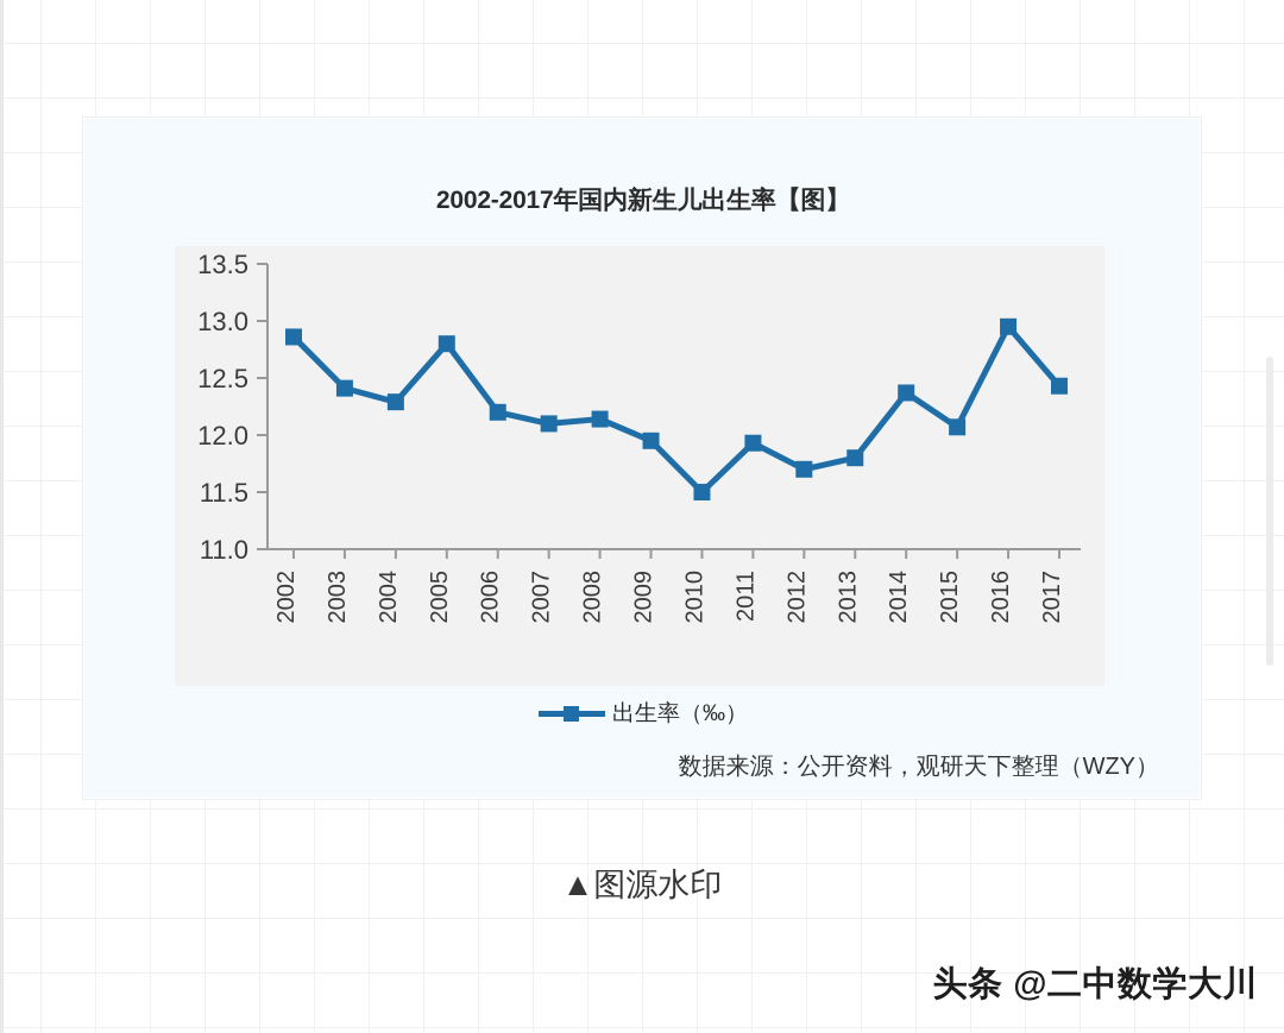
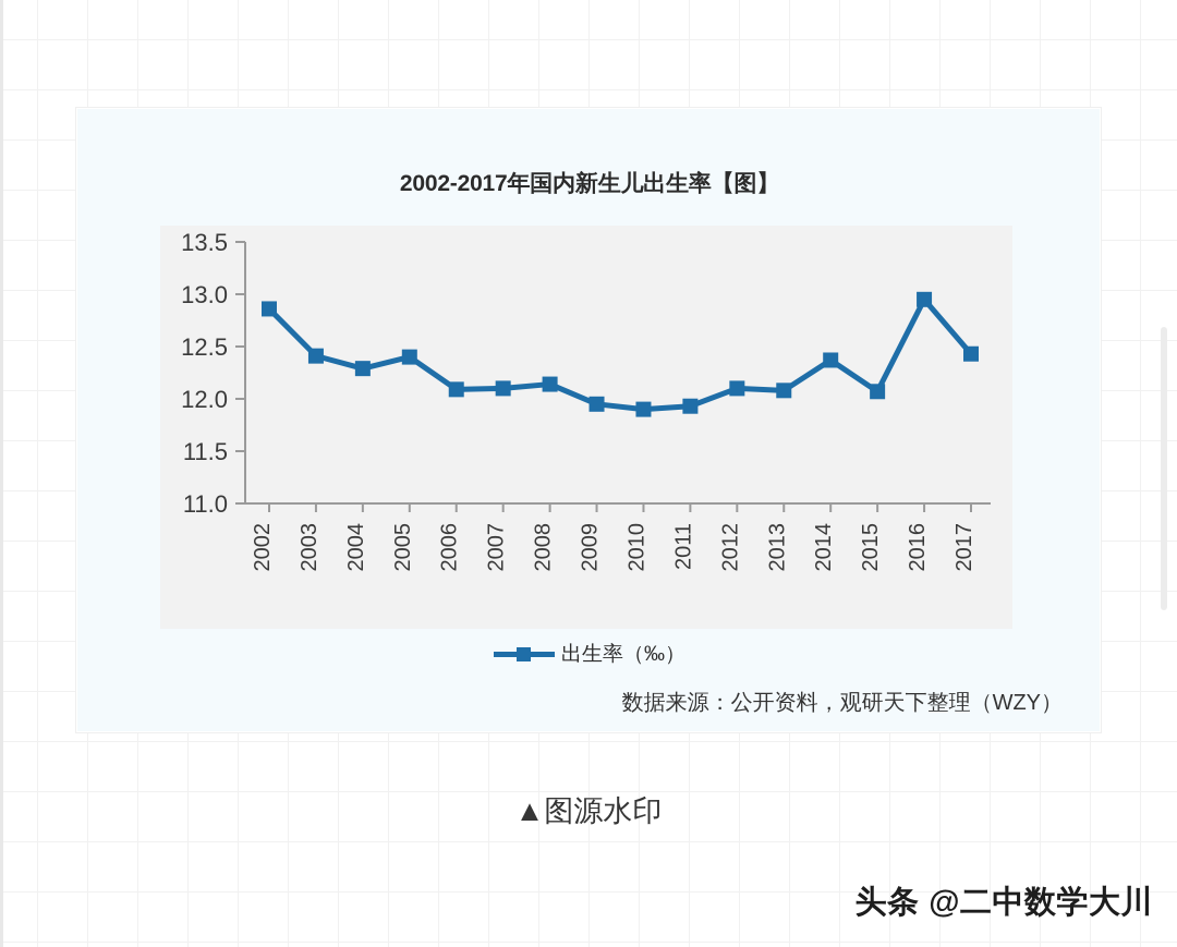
2005: 12.8 -> 12.4
2006: 12.2 -> 12.1
2010: 11.5 -> 11.9
2012: 11.7 -> 12.1
2013: 11.8 -> 12.1
